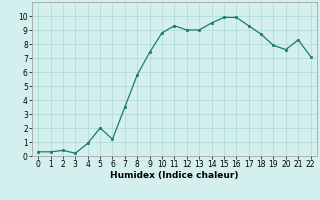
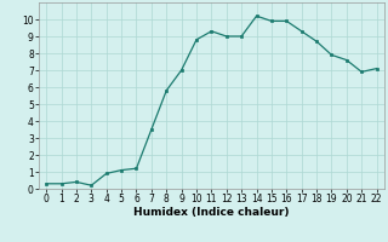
5: 2.0 -> 1.1
9: 7.4 -> 7.0
14: 9.5 -> 10.2
21: 8.3 -> 6.9
